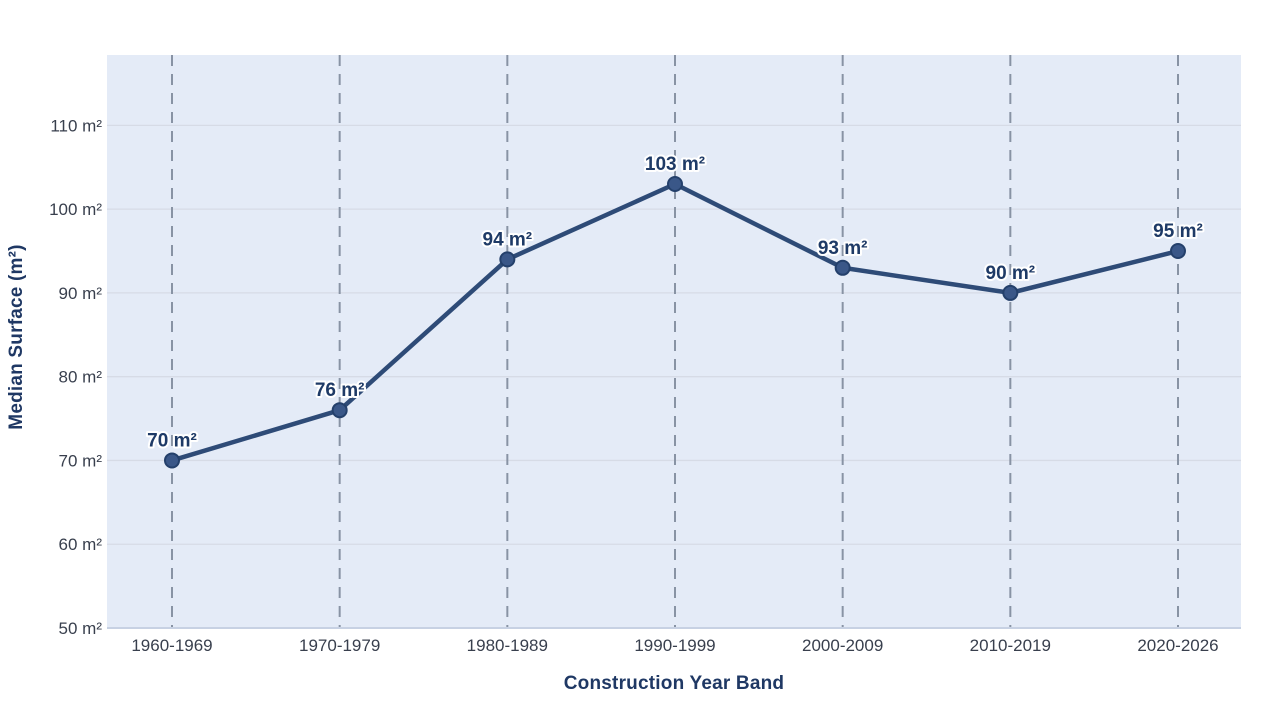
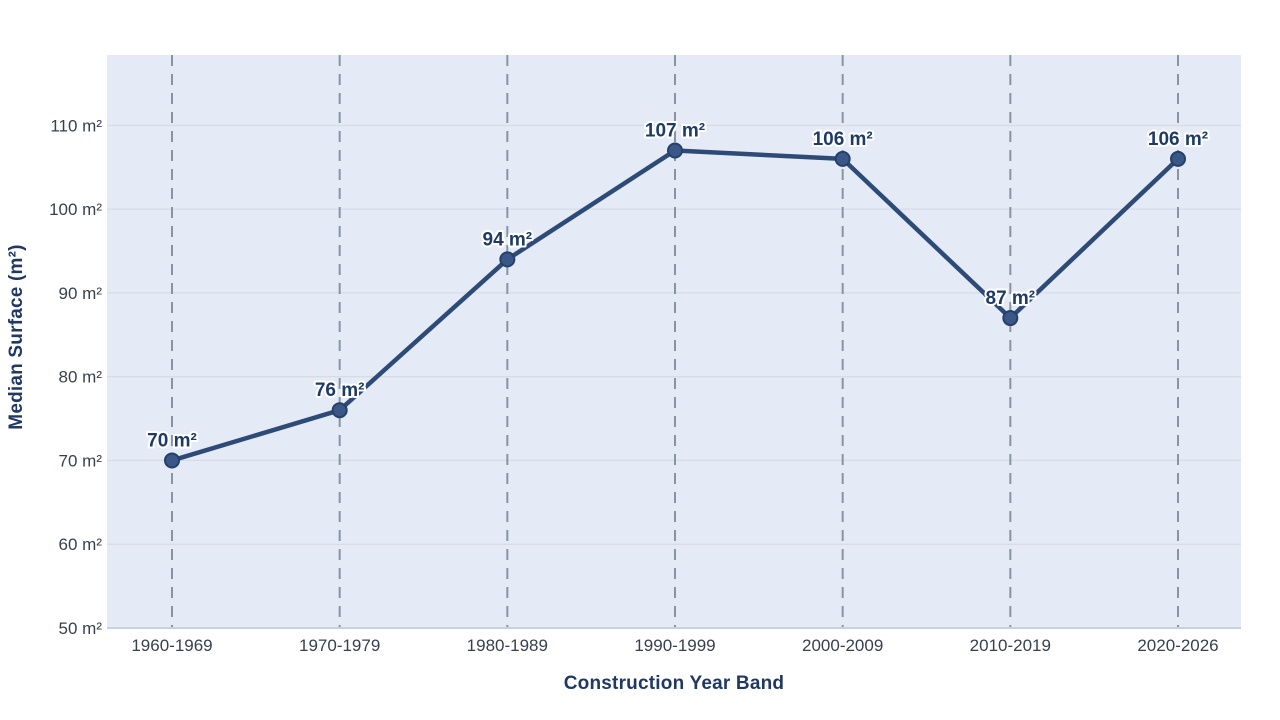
1990-1999: 103 -> 107
2000-2009: 93 -> 106
2010-2019: 90 -> 87
2020-2026: 95 -> 106
